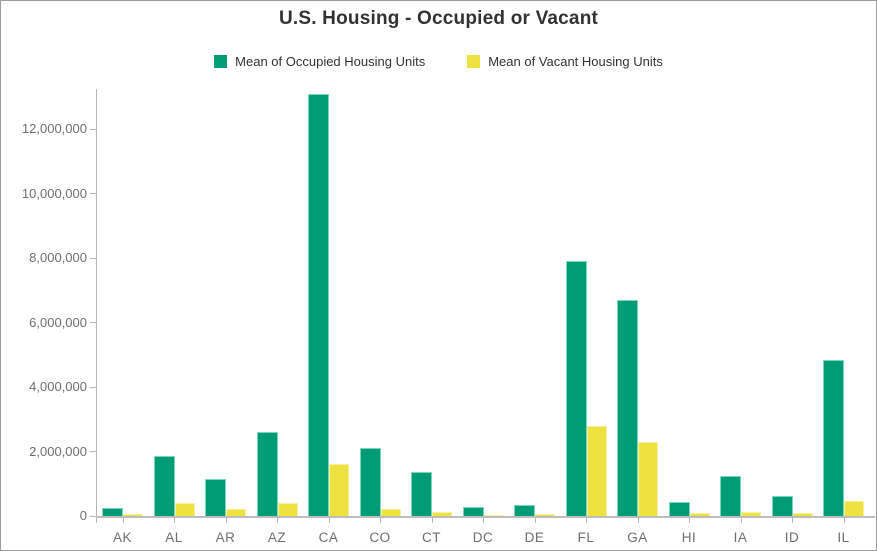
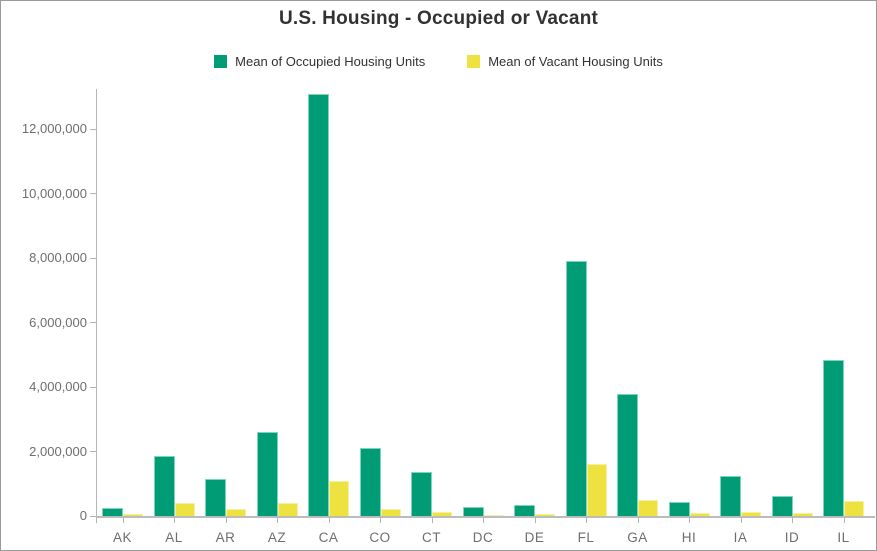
Mean of Vacant Housing Units/CA: 1600000 -> 1100000
Mean of Vacant Housing Units/FL: 2800000 -> 1600000
Mean of Occupied Housing Units/GA: 6700000 -> 3800000
Mean of Vacant Housing Units/GA: 2300000 -> 500000
